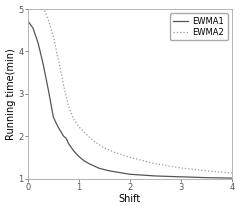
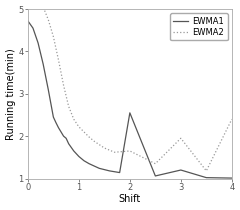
EWMA1/2: 1.10 -> 2.55
EWMA2/2: 1.50 -> 1.65
EWMA1/3: 1.04 -> 1.20
EWMA2/3: 1.25 -> 1.95
EWMA2/4: 1.13 -> 2.40
